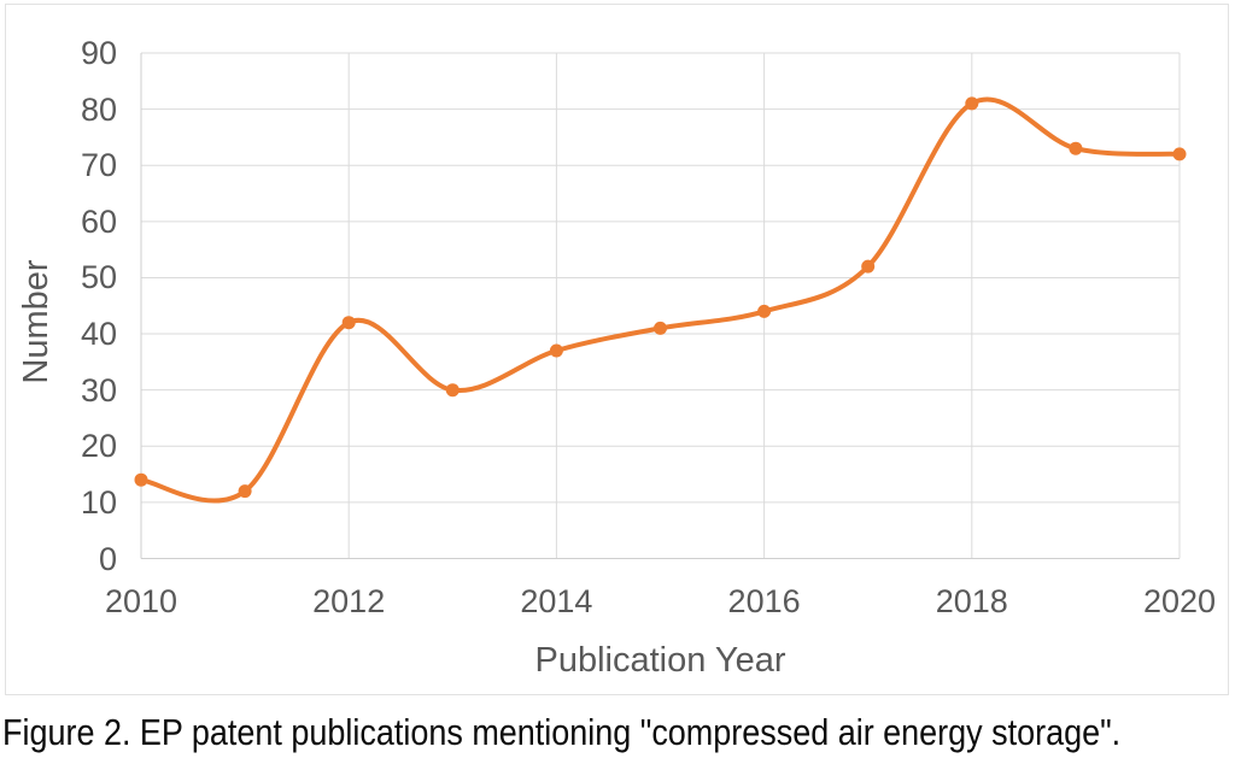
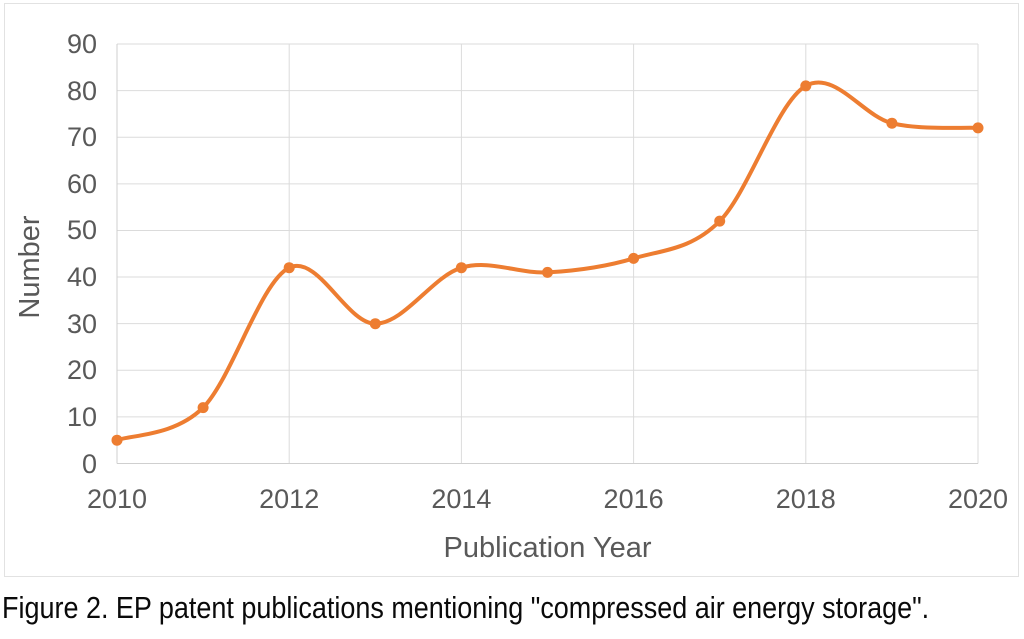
2010: 14 -> 5
2014: 37 -> 42
